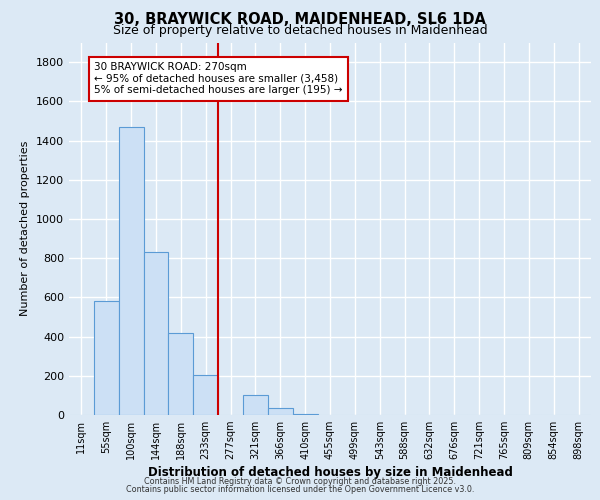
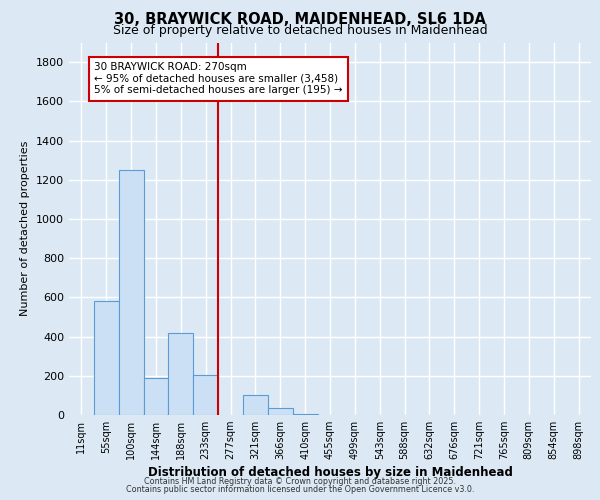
100sqm: 1470 -> 1250
144sqm: 830 -> 190
